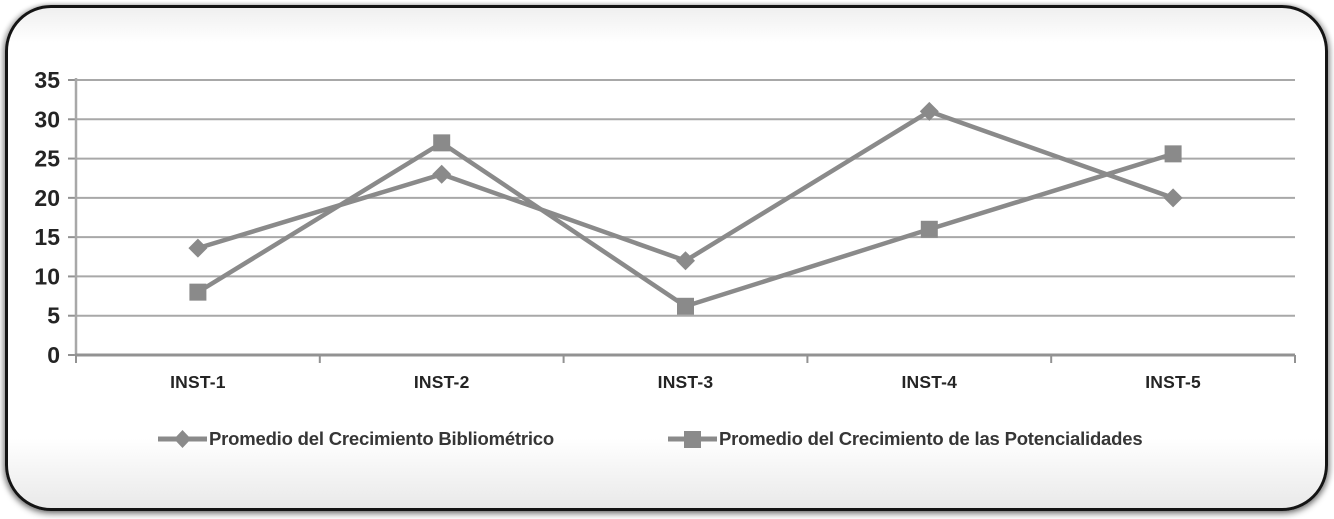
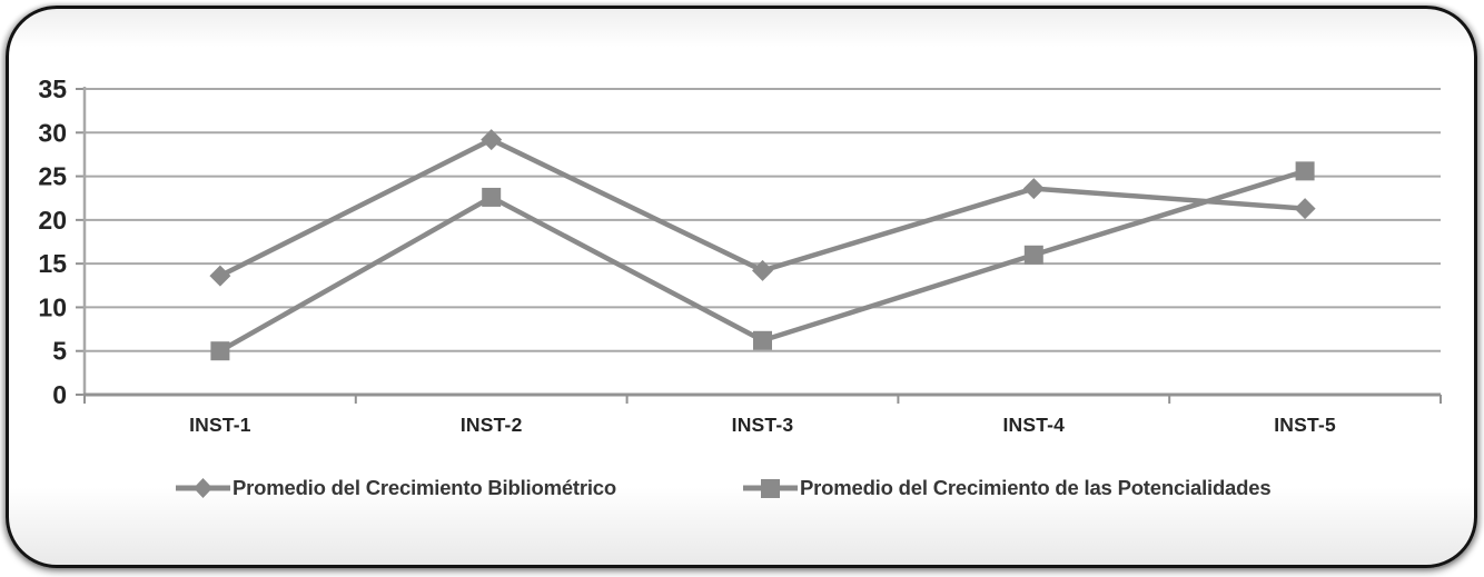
Promedio del Crecimiento de las Potencialidades/INST-1: 8 -> 5
Promedio del Crecimiento Bibliométrico/INST-2: 23 -> 29
Promedio del Crecimiento de las Potencialidades/INST-2: 27 -> 23
Promedio del Crecimiento Bibliométrico/INST-3: 12 -> 14
Promedio del Crecimiento Bibliométrico/INST-4: 31 -> 24
Promedio del Crecimiento Bibliométrico/INST-5: 20 -> 21
